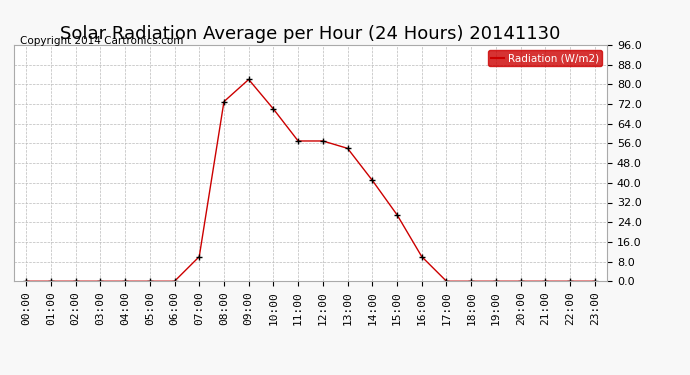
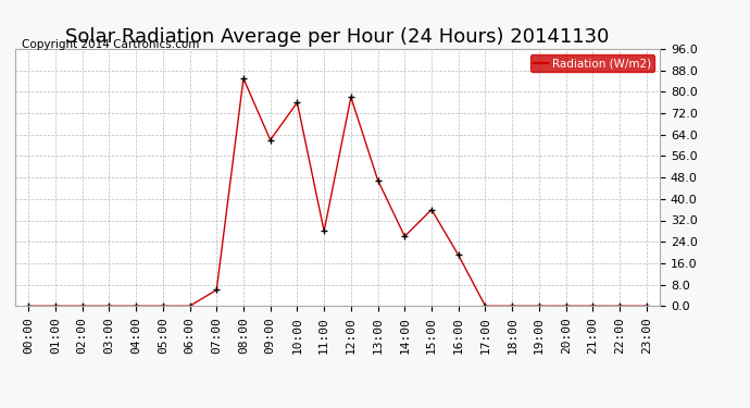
07:00: 10 -> 6
08:00: 73 -> 85
09:00: 82 -> 62
10:00: 70 -> 76
11:00: 57 -> 28
12:00: 57 -> 78
13:00: 54 -> 47
14:00: 41 -> 26
15:00: 27 -> 36
16:00: 10 -> 19
